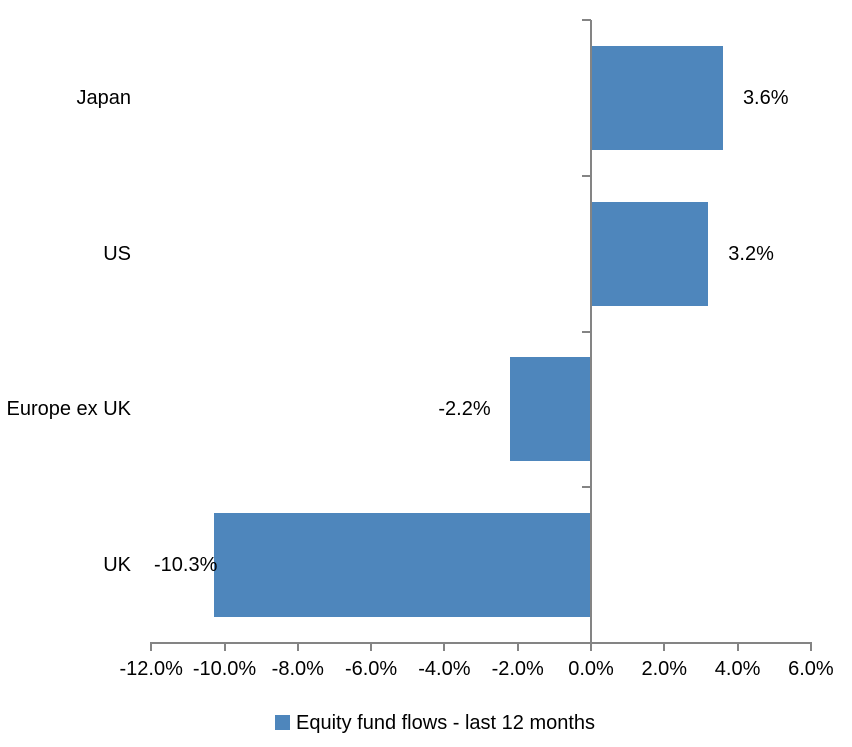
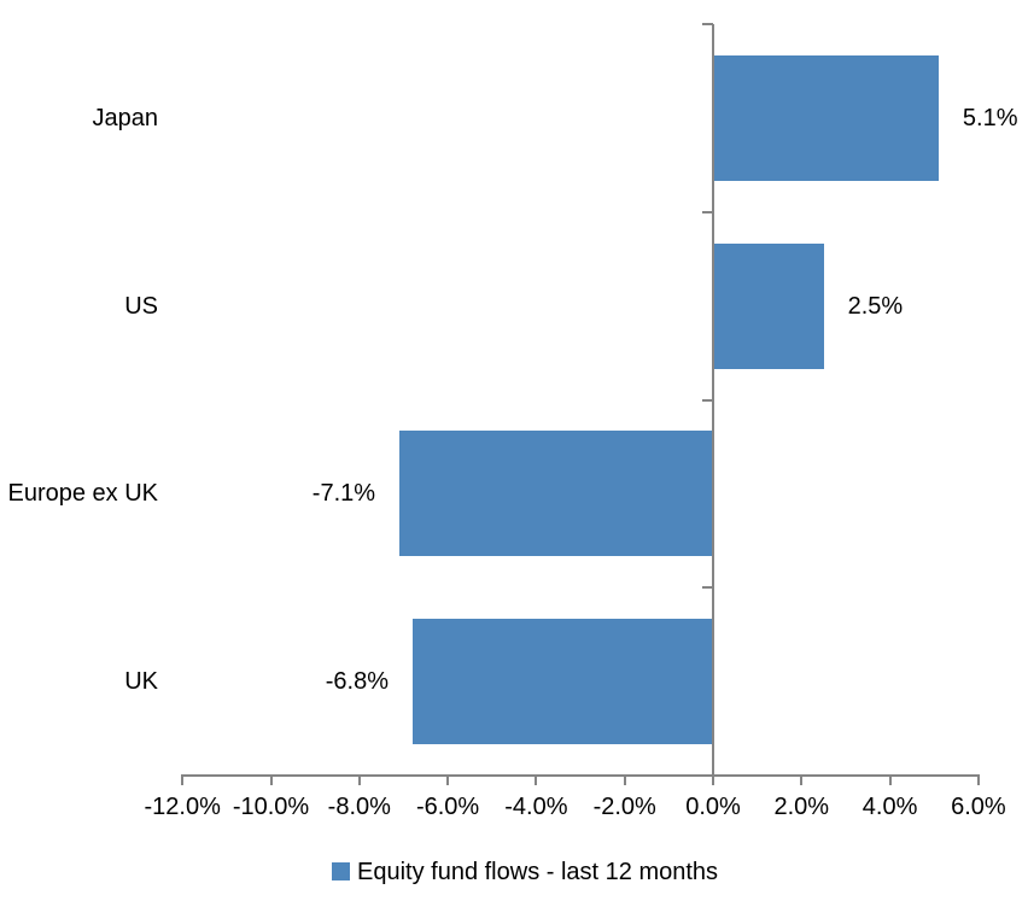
Japan: 3.6% -> 5.1%
US: 3.2% -> 2.5%
Europe ex UK: -2.2% -> -7.1%
UK: -10.3% -> -6.8%
